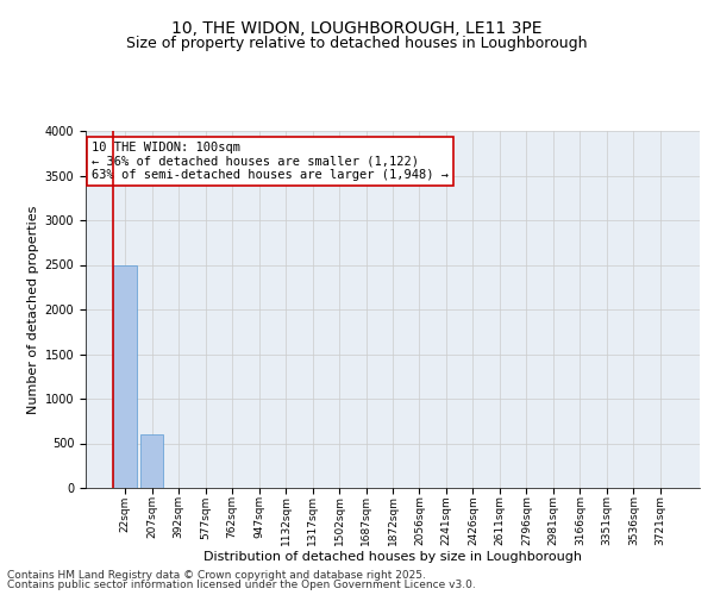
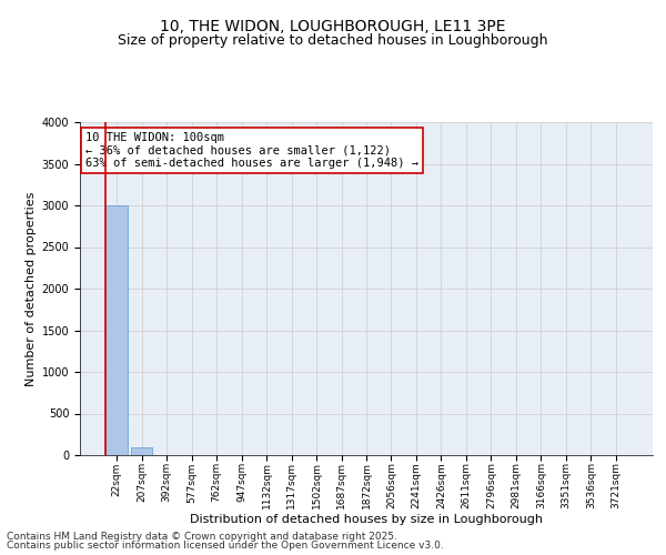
22sqm: 2500 -> 3000
207sqm: 600 -> 100
